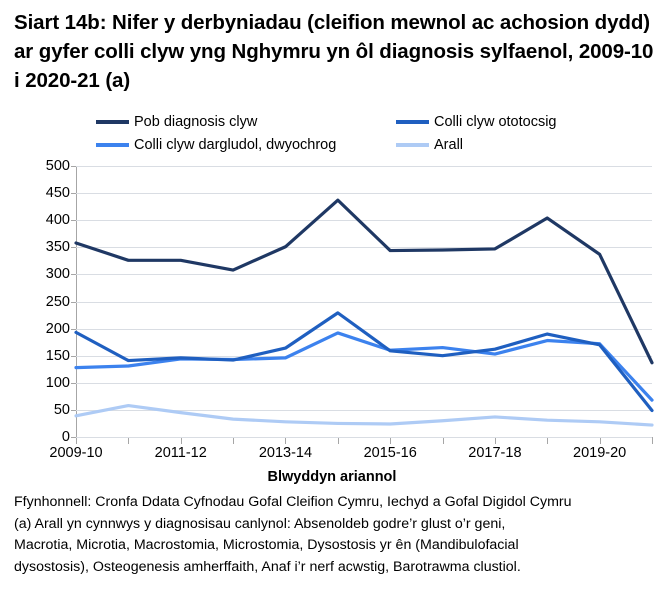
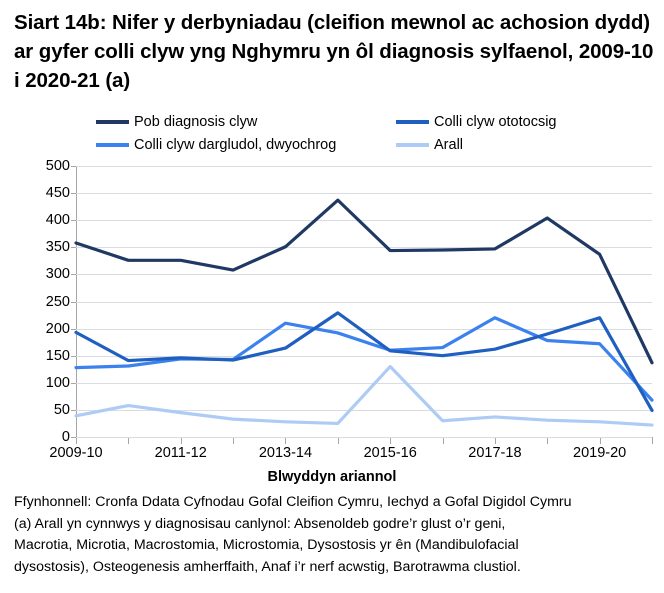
Colli clyw dargludol, dwyochrog/2013-14: 150 -> 210
Arall/2015-16: 20 -> 130
Colli clyw dargludol, dwyochrog/2017-18: 150 -> 220
Colli clyw ototocsig/2019-20: 170 -> 220
